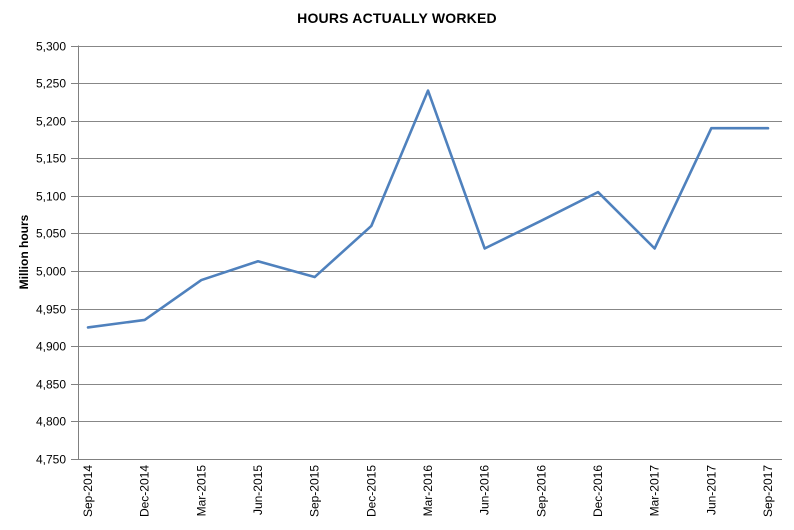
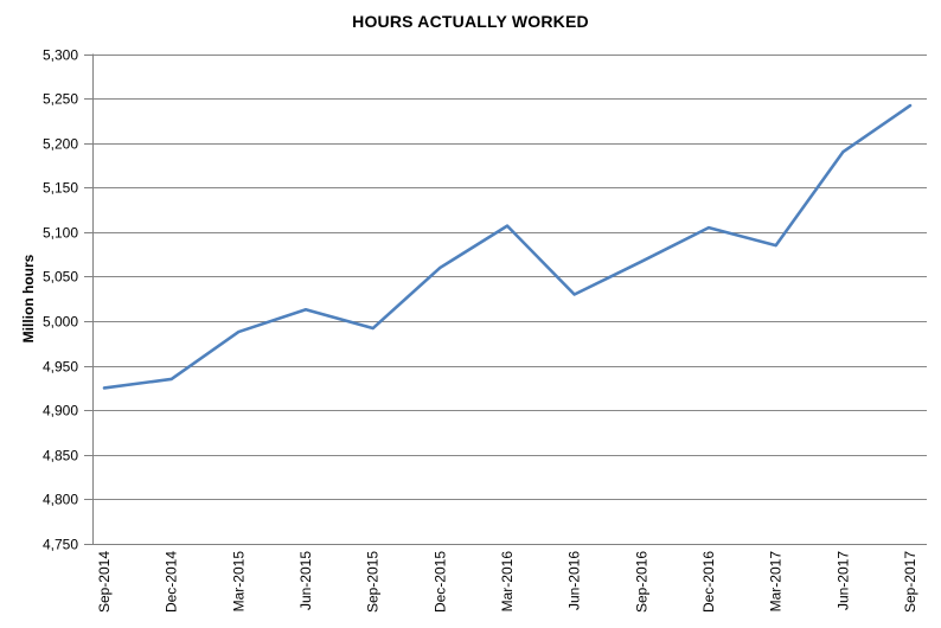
Mar-2016: 5240 -> 5110
Mar-2017: 5030 -> 5080
Sep-2017: 5190 -> 5240
